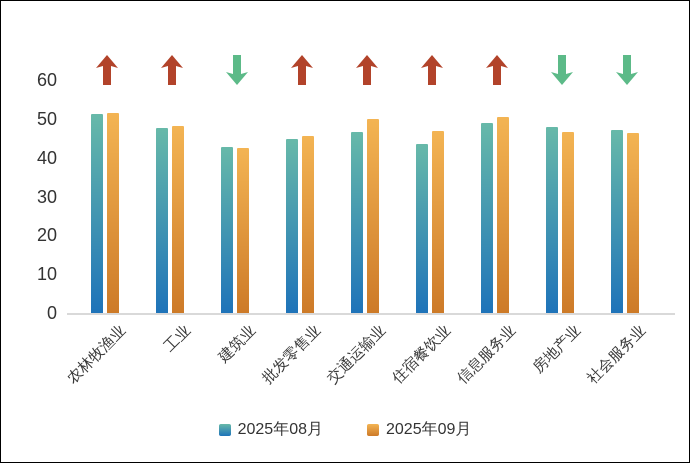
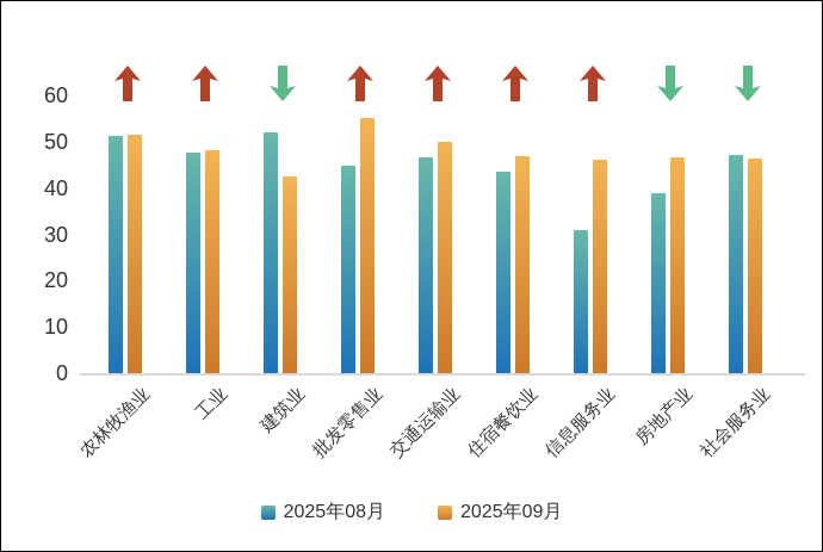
2025年08月/建筑业: 43 -> 52
2025年09月/批发零售业: 46 -> 55
2025年08月/信息服务业: 49 -> 31
2025年09月/信息服务业: 51 -> 46
2025年08月/房地产业: 48 -> 39
